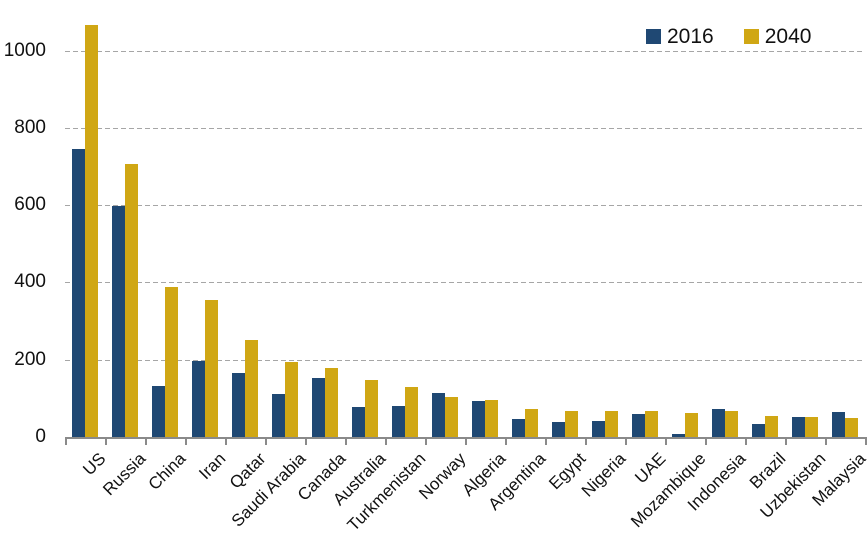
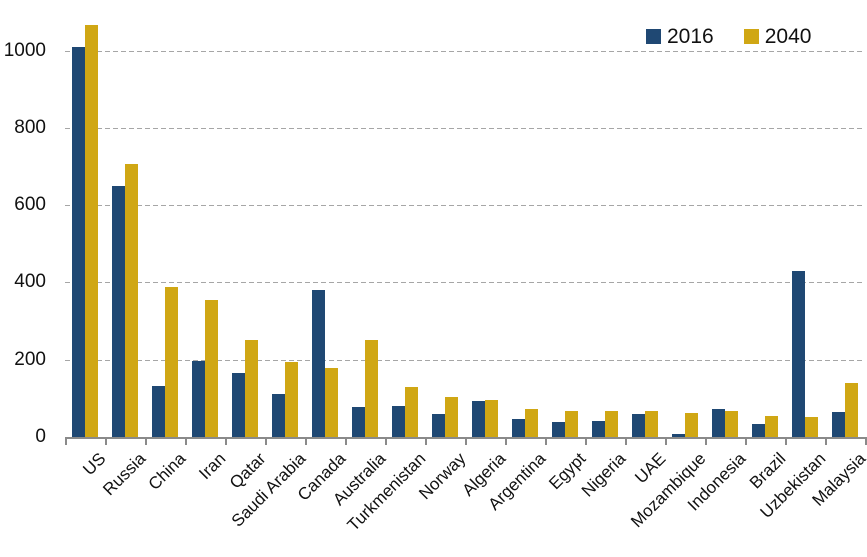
2016/US: 740 -> 1010
2016/Russia: 600 -> 650
2016/Canada: 150 -> 380
2040/Australia: 150 -> 250
2016/Norway: 120 -> 60
2016/Uzbekistan: 50 -> 430
2040/Malaysia: 50 -> 140
